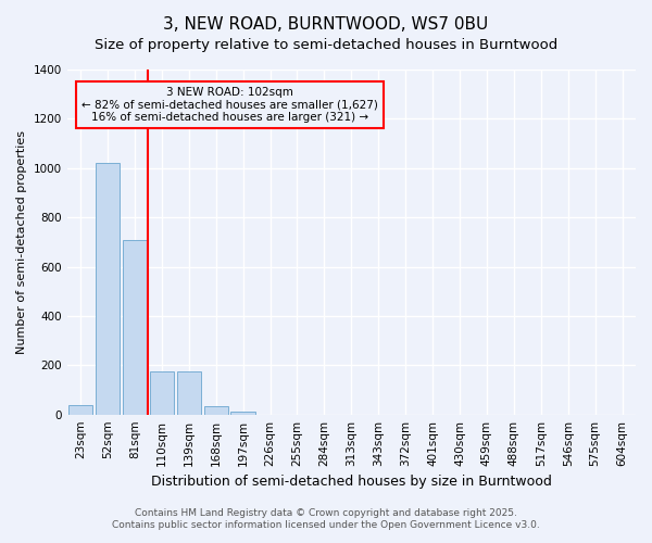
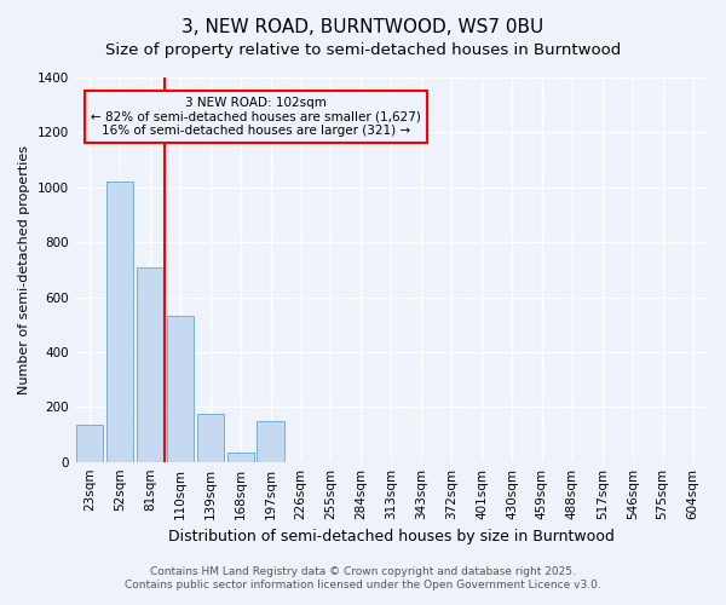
23sqm: 40 -> 135
110sqm: 175 -> 530
197sqm: 10 -> 150
